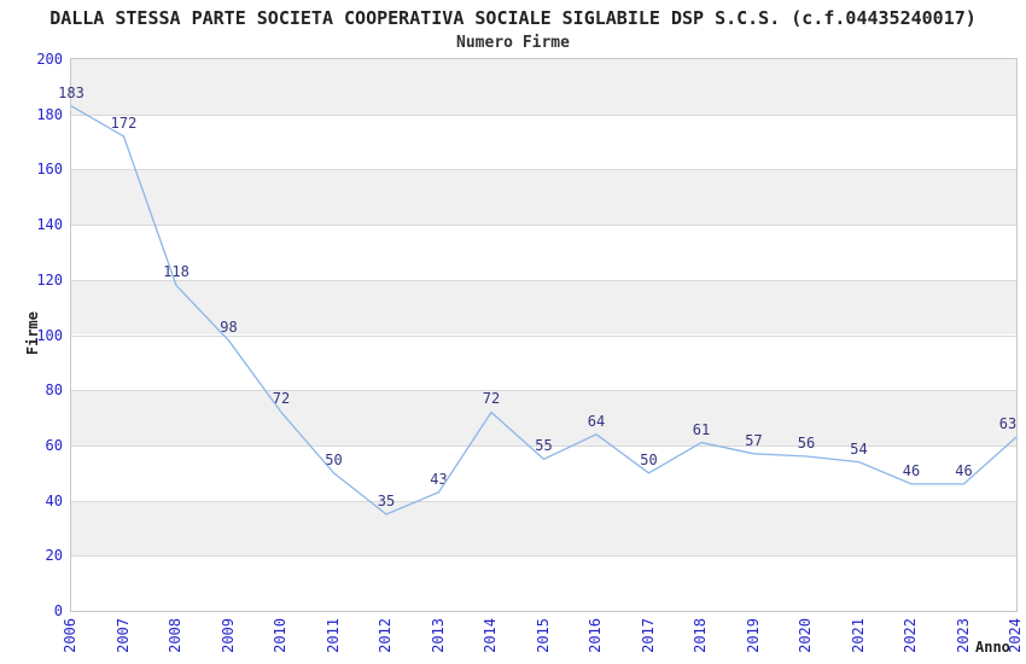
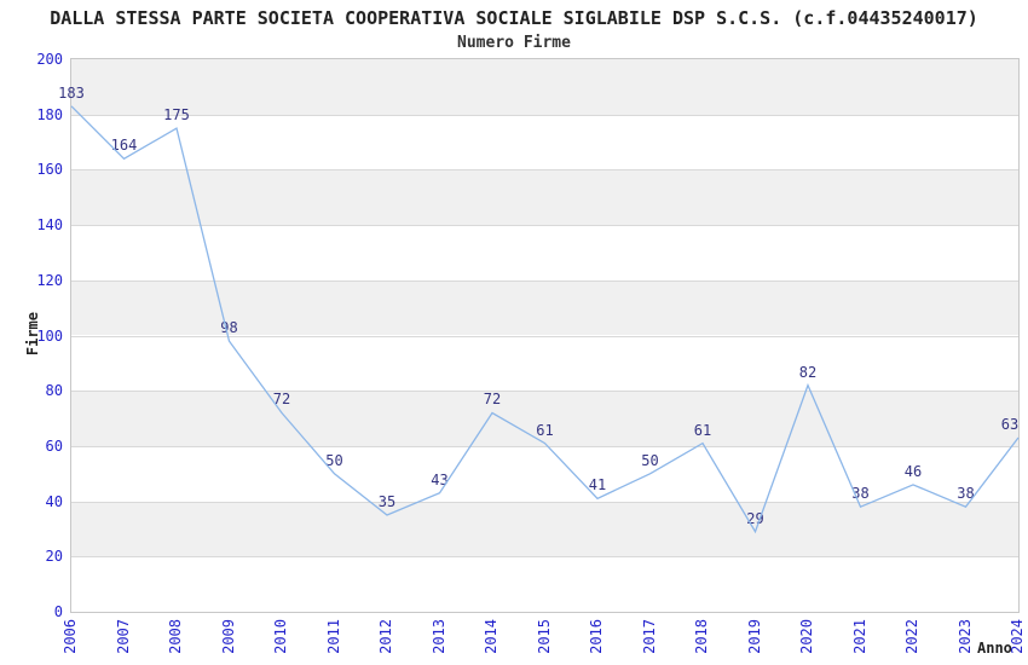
2007: 172 -> 164
2008: 118 -> 175
2015: 55 -> 61
2016: 64 -> 41
2019: 57 -> 29
2020: 56 -> 82
2021: 54 -> 38
2023: 46 -> 38
